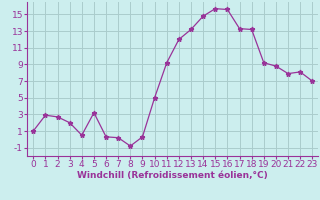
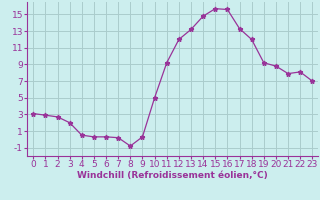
0: 1.0 -> 3.1
5: 3.2 -> 0.3
18: 13.2 -> 12.0
